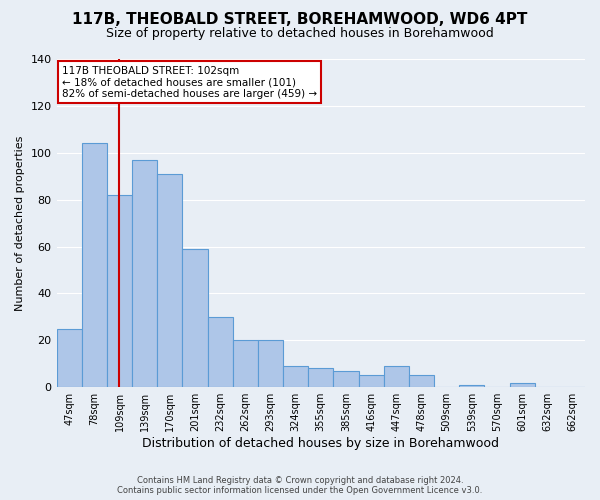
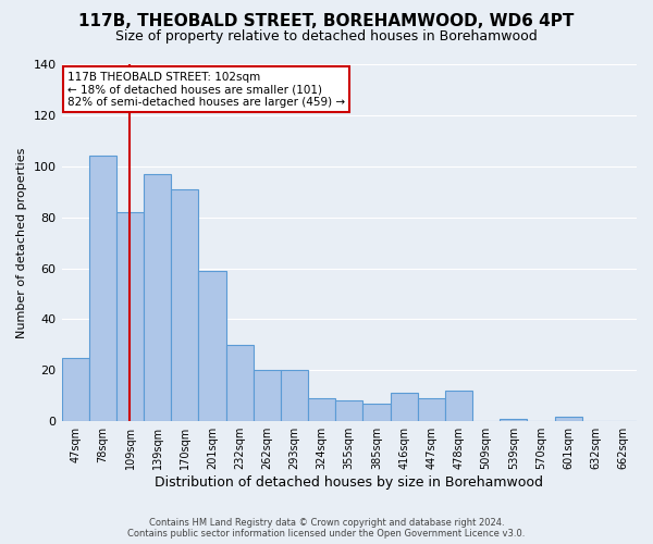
416sqm: 5 -> 11
478sqm: 5 -> 12
